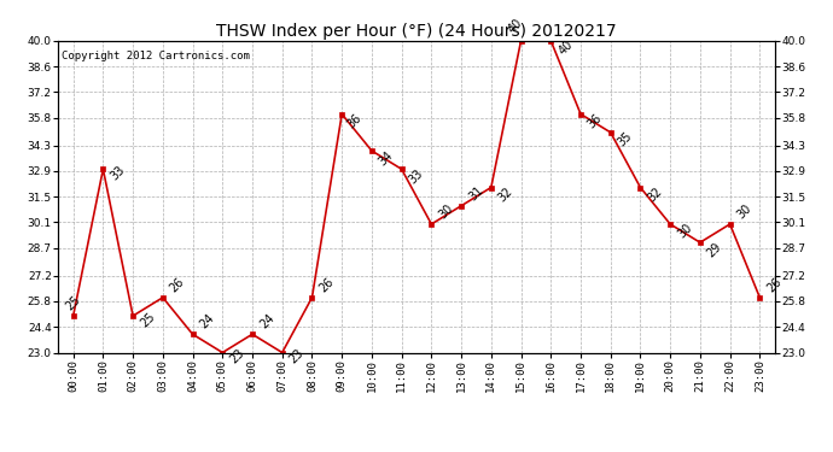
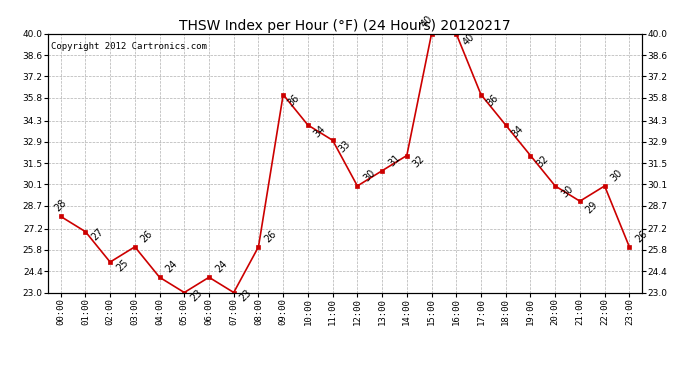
00:00: 25 -> 28
01:00: 33 -> 27
18:00: 35 -> 34
